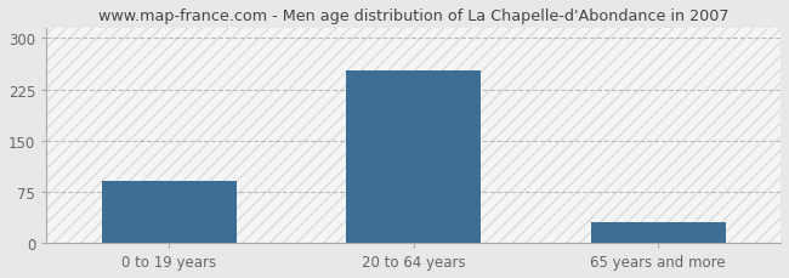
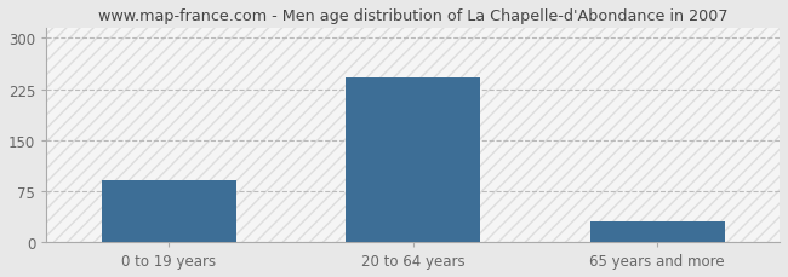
20 to 64 years: 252 -> 242
